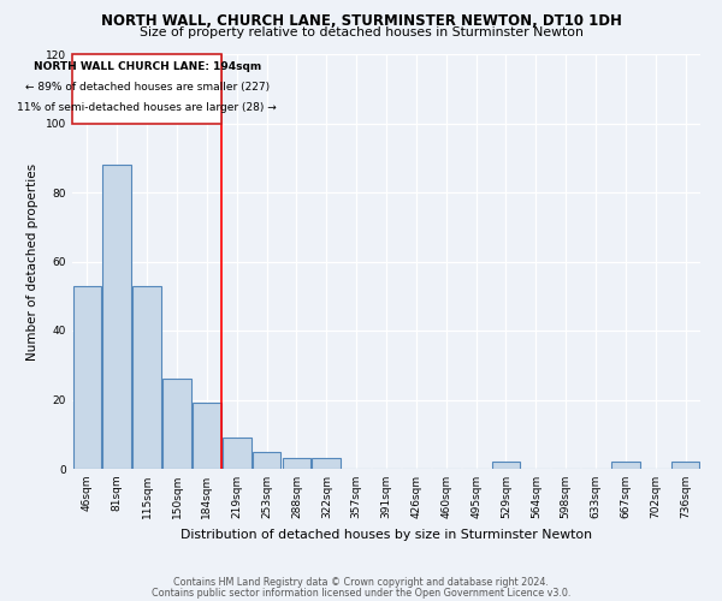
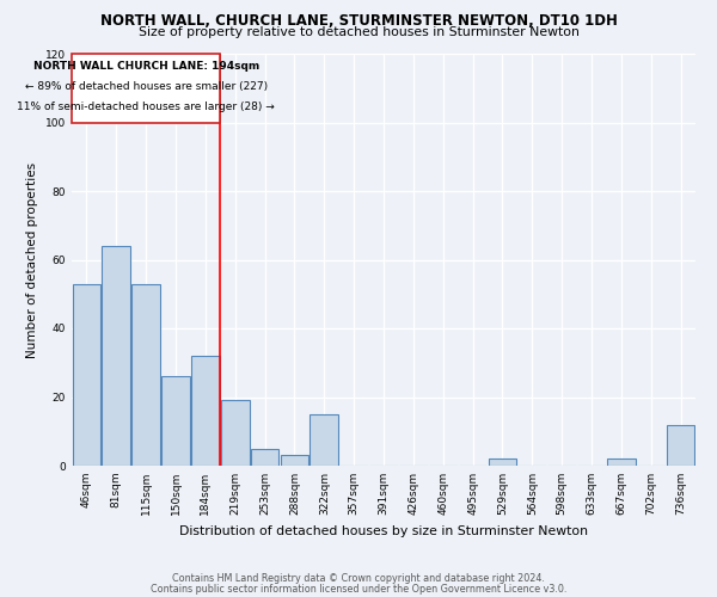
81sqm: 88 -> 64
184sqm: 19 -> 32
219sqm: 9 -> 19
322sqm: 3 -> 15
736sqm: 2 -> 12
